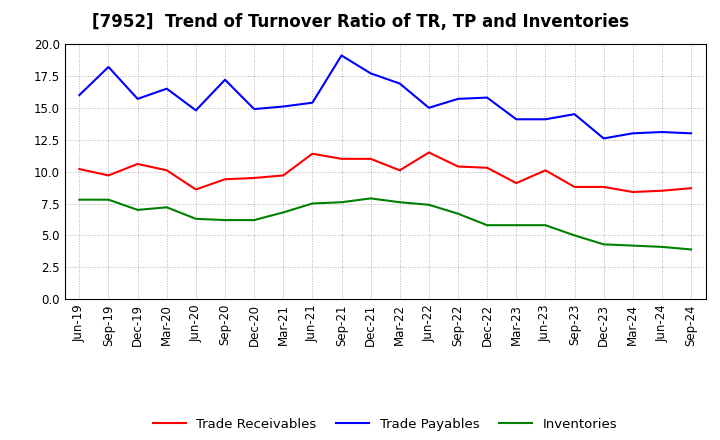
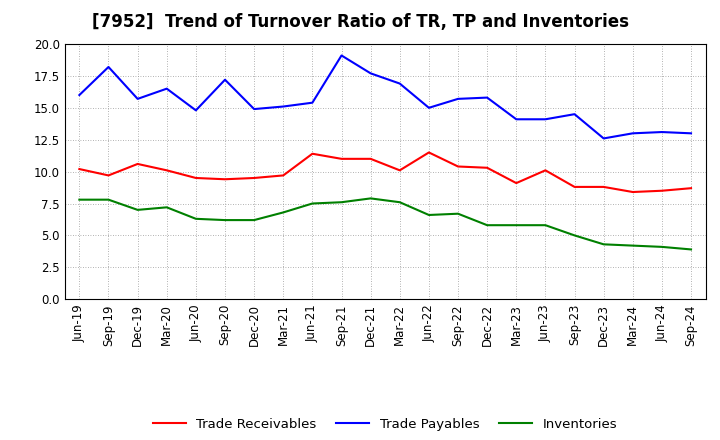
Trade Receivables/Jun-20: 8.6 -> 9.5
Inventories/Jun-22: 7.4 -> 6.6
